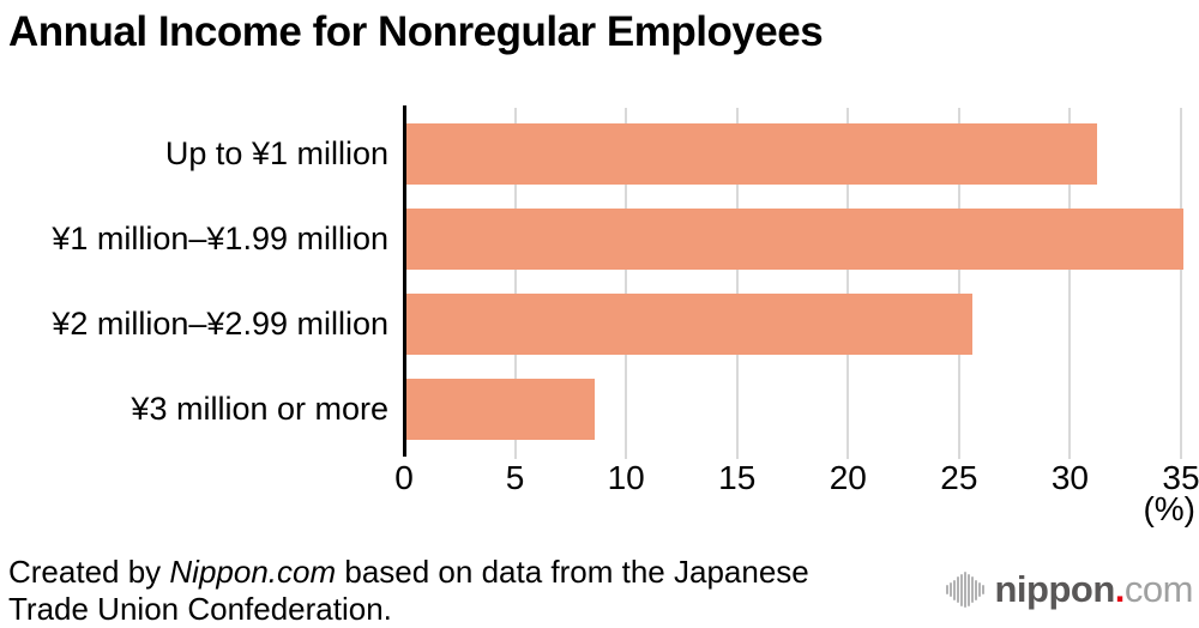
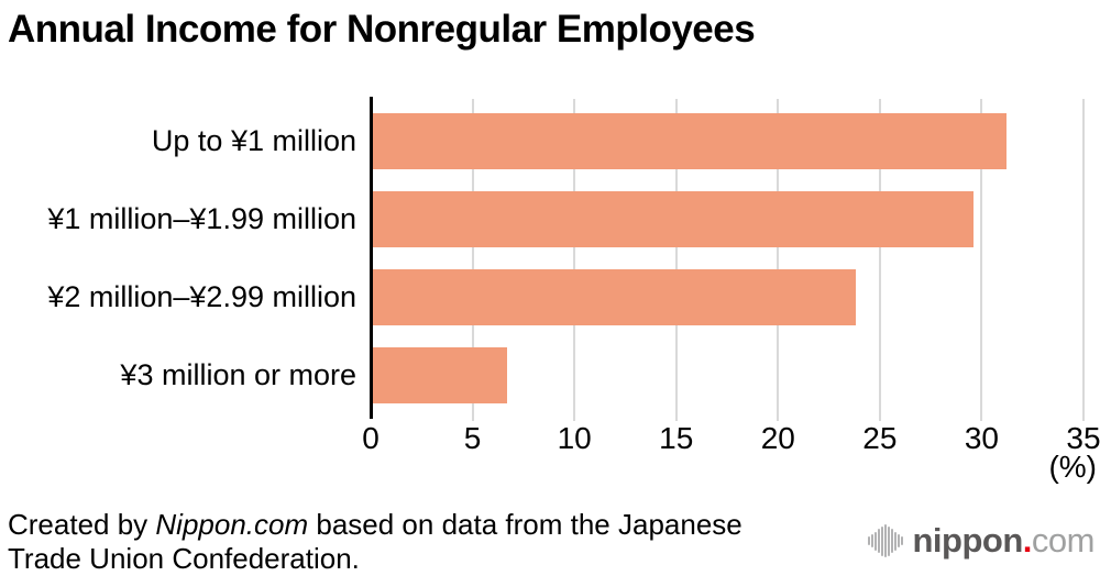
¥1 million–¥1.99 million: 35.0 -> 29.5
¥2 million–¥2.99 million: 25.5 -> 23.7
¥3 million or more: 8.5 -> 6.6
